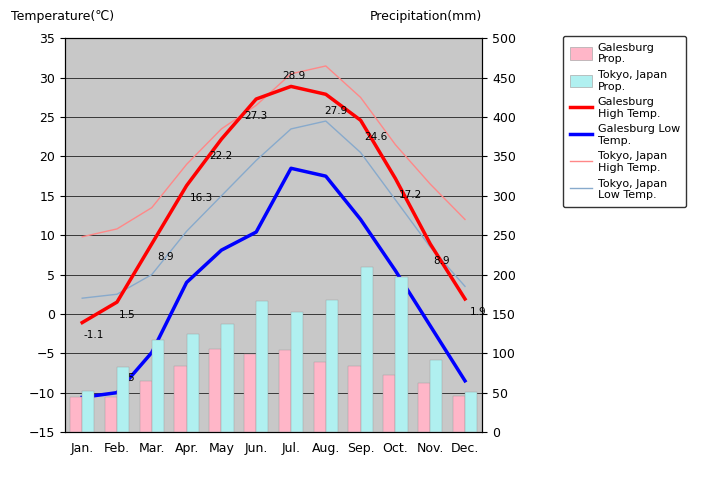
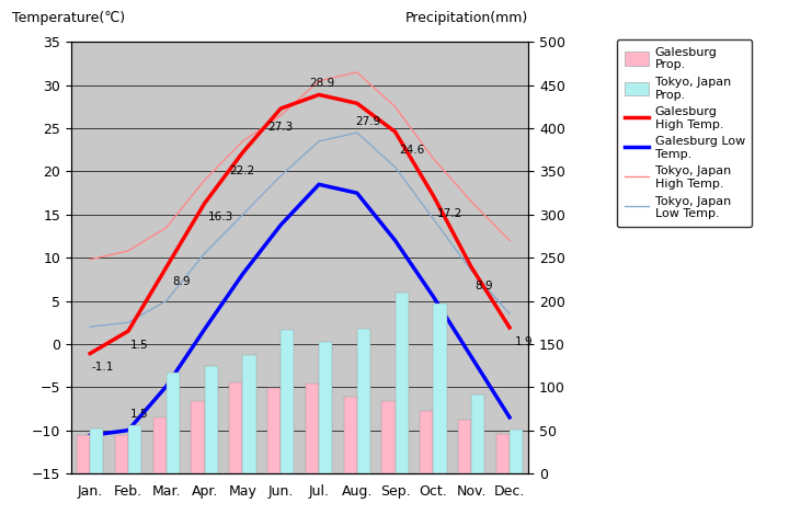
Tokyo, Japan Prop./Feb.: 82 -> 56
Galesburg Low Temp./Apr.: 4.0 -> 1.7
Galesburg Low Temp./Jun.: 10.4 -> 13.8
